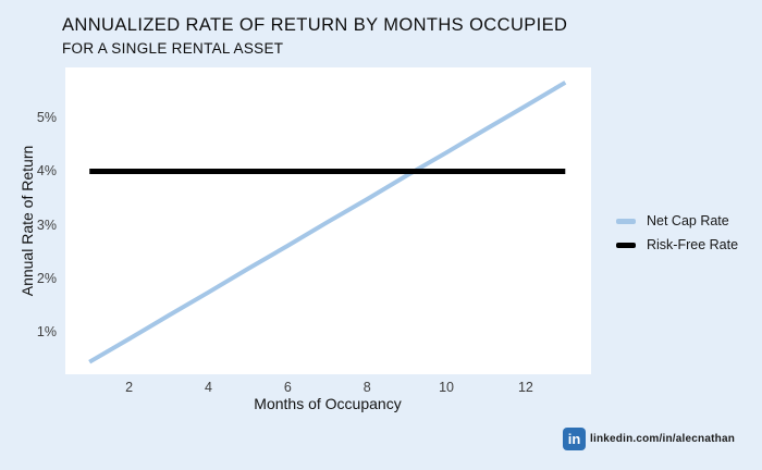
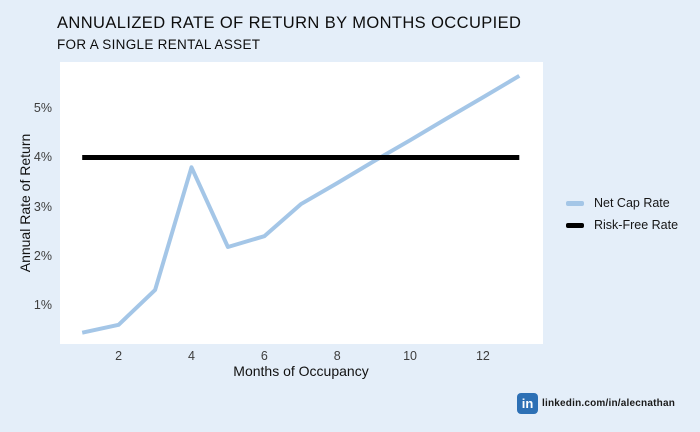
Net Cap Rate/2: 0.9% -> 0.6%
Net Cap Rate/4: 1.7% -> 3.8%
Net Cap Rate/6: 2.6% -> 2.4%
